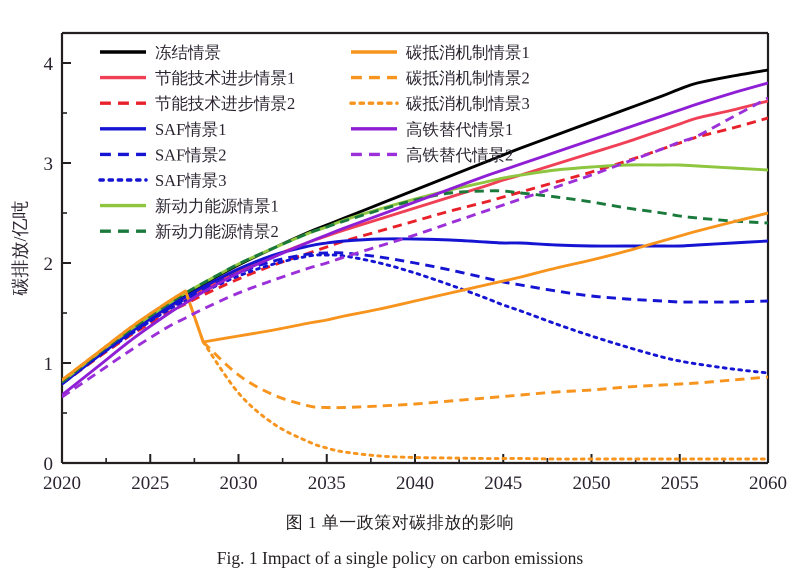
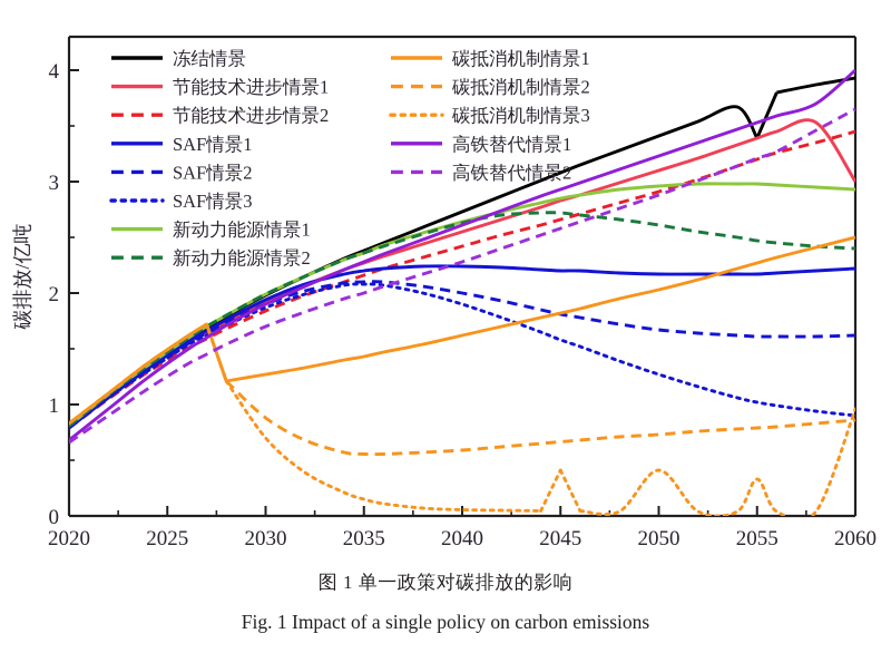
碳抵消机制情景3/2045: 0.04 -> 0.41
碳抵消机制情景3/2050: 0.04 -> 0.41
冻结情景/2055: 3.74 -> 3.39
碳抵消机制情景3/2055: 0.04 -> 0.33
节能技术进步情景1/2060: 3.62 -> 3.00
碳抵消机制情景3/2060: 0.04 -> 0.96
高铁替代情景1/2060: 3.80 -> 4.00
